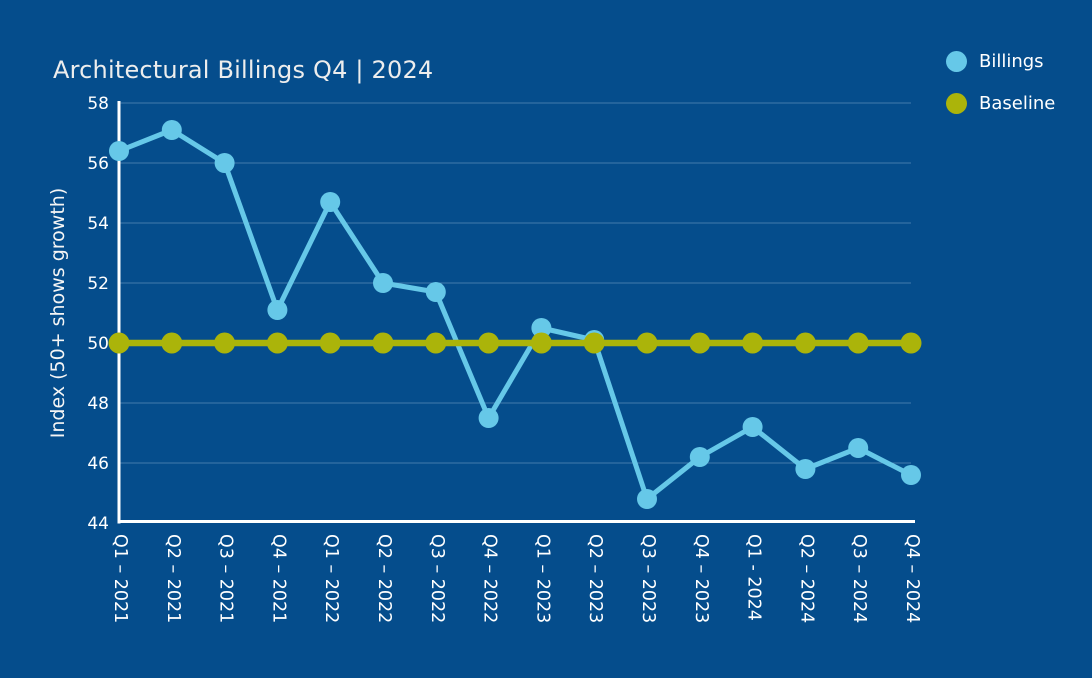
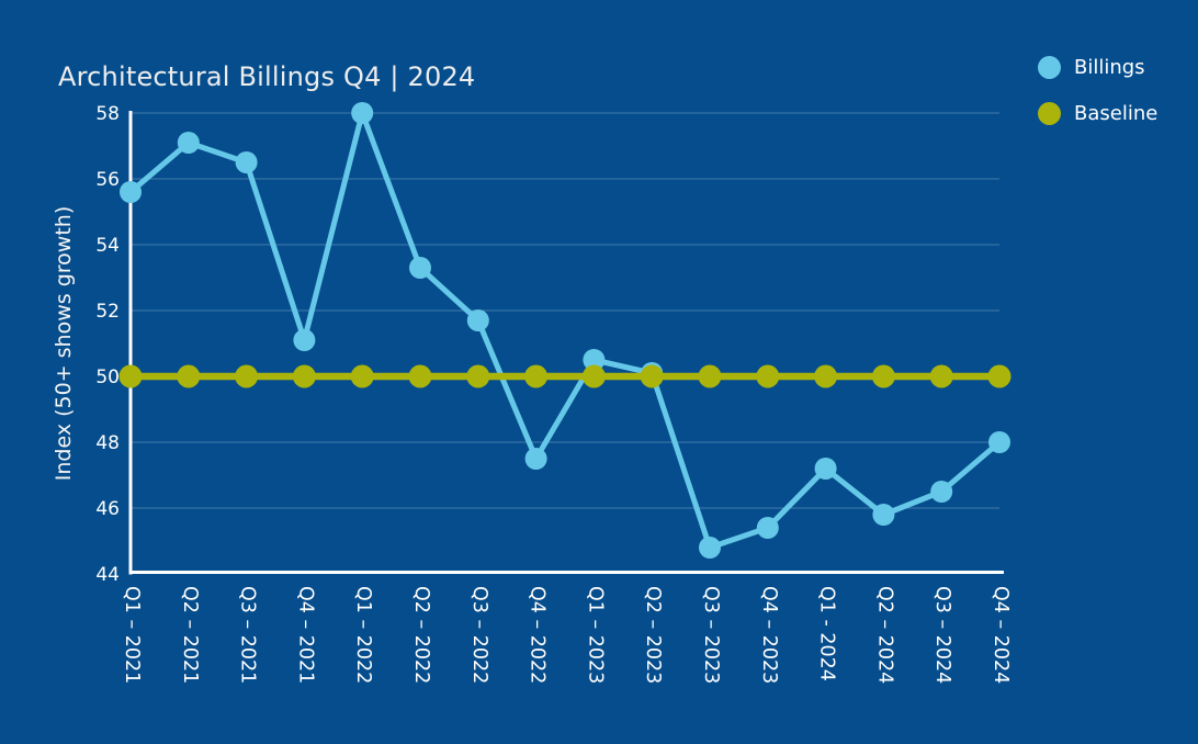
Billings/Q1 – 2021: 56.4 -> 55.6
Billings/Q3 – 2021: 56.0 -> 56.5
Billings/Q1 – 2022: 54.7 -> 58.0
Billings/Q2 – 2022: 52.0 -> 53.3
Billings/Q4 – 2023: 46.2 -> 45.4
Billings/Q4 – 2024: 45.6 -> 48.0
